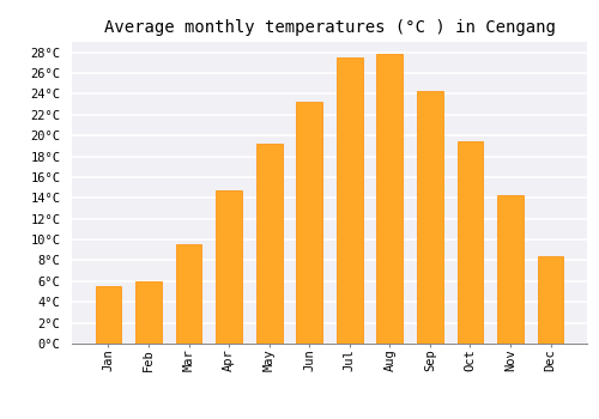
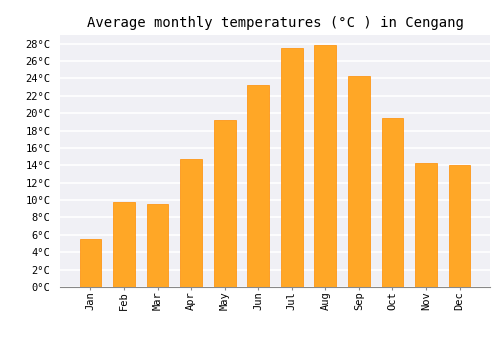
Feb: 6.0°C -> 9.8°C
Dec: 8.4°C -> 14.0°C
